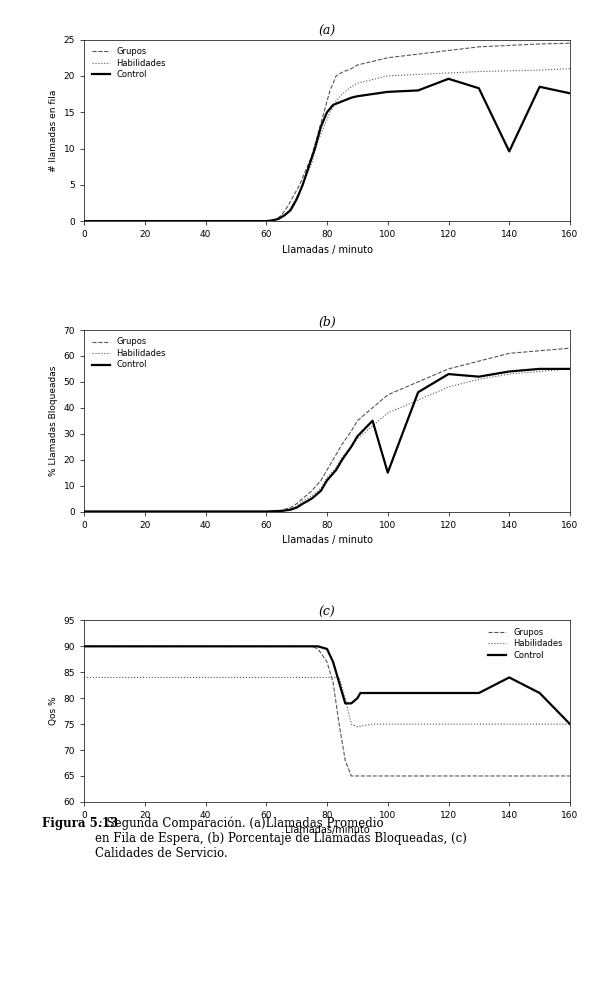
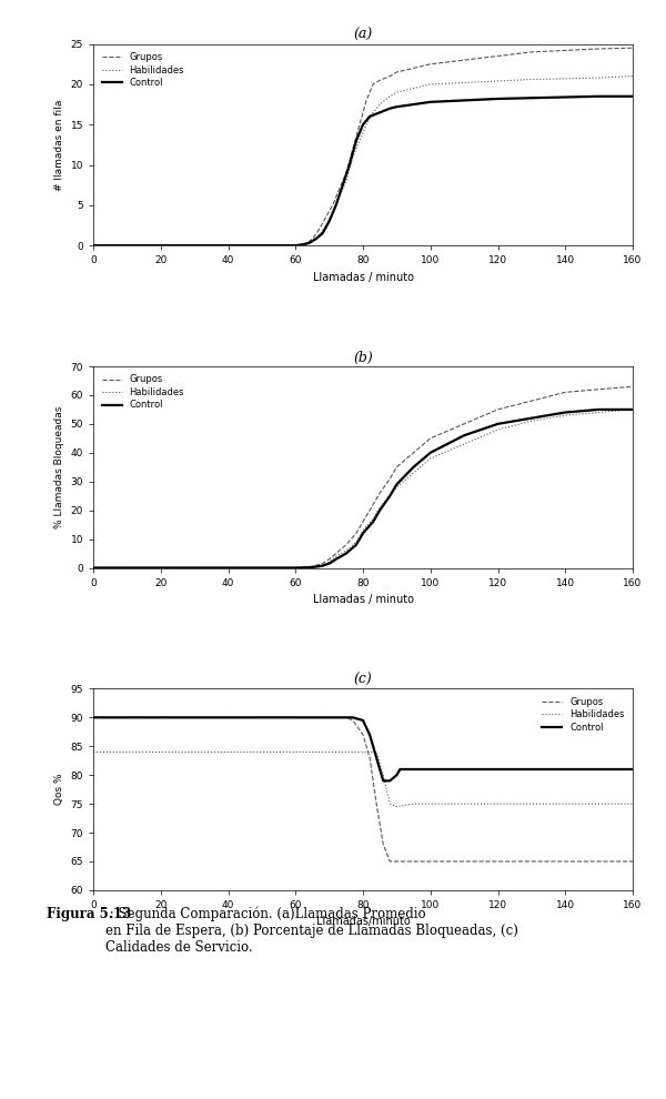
(a)/Control/120: 19.6 -> 18.2
(a)/Control/140: 9.6 -> 18.4
(a)/Control/160: 17.6 -> 18.5
(b)/Control/100: 15.0 -> 40.0
(b)/Control/120: 53.0 -> 50.0
(c)/Control/140: 84.0 -> 81.0
(c)/Control/160: 75.0 -> 81.0
